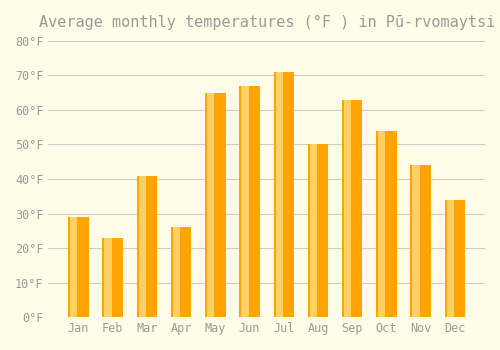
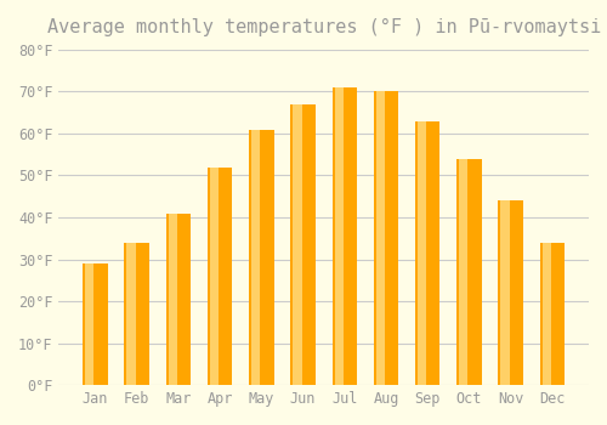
Feb: 23°F -> 34°F
Apr: 26°F -> 52°F
May: 65°F -> 61°F
Aug: 50°F -> 70°F
